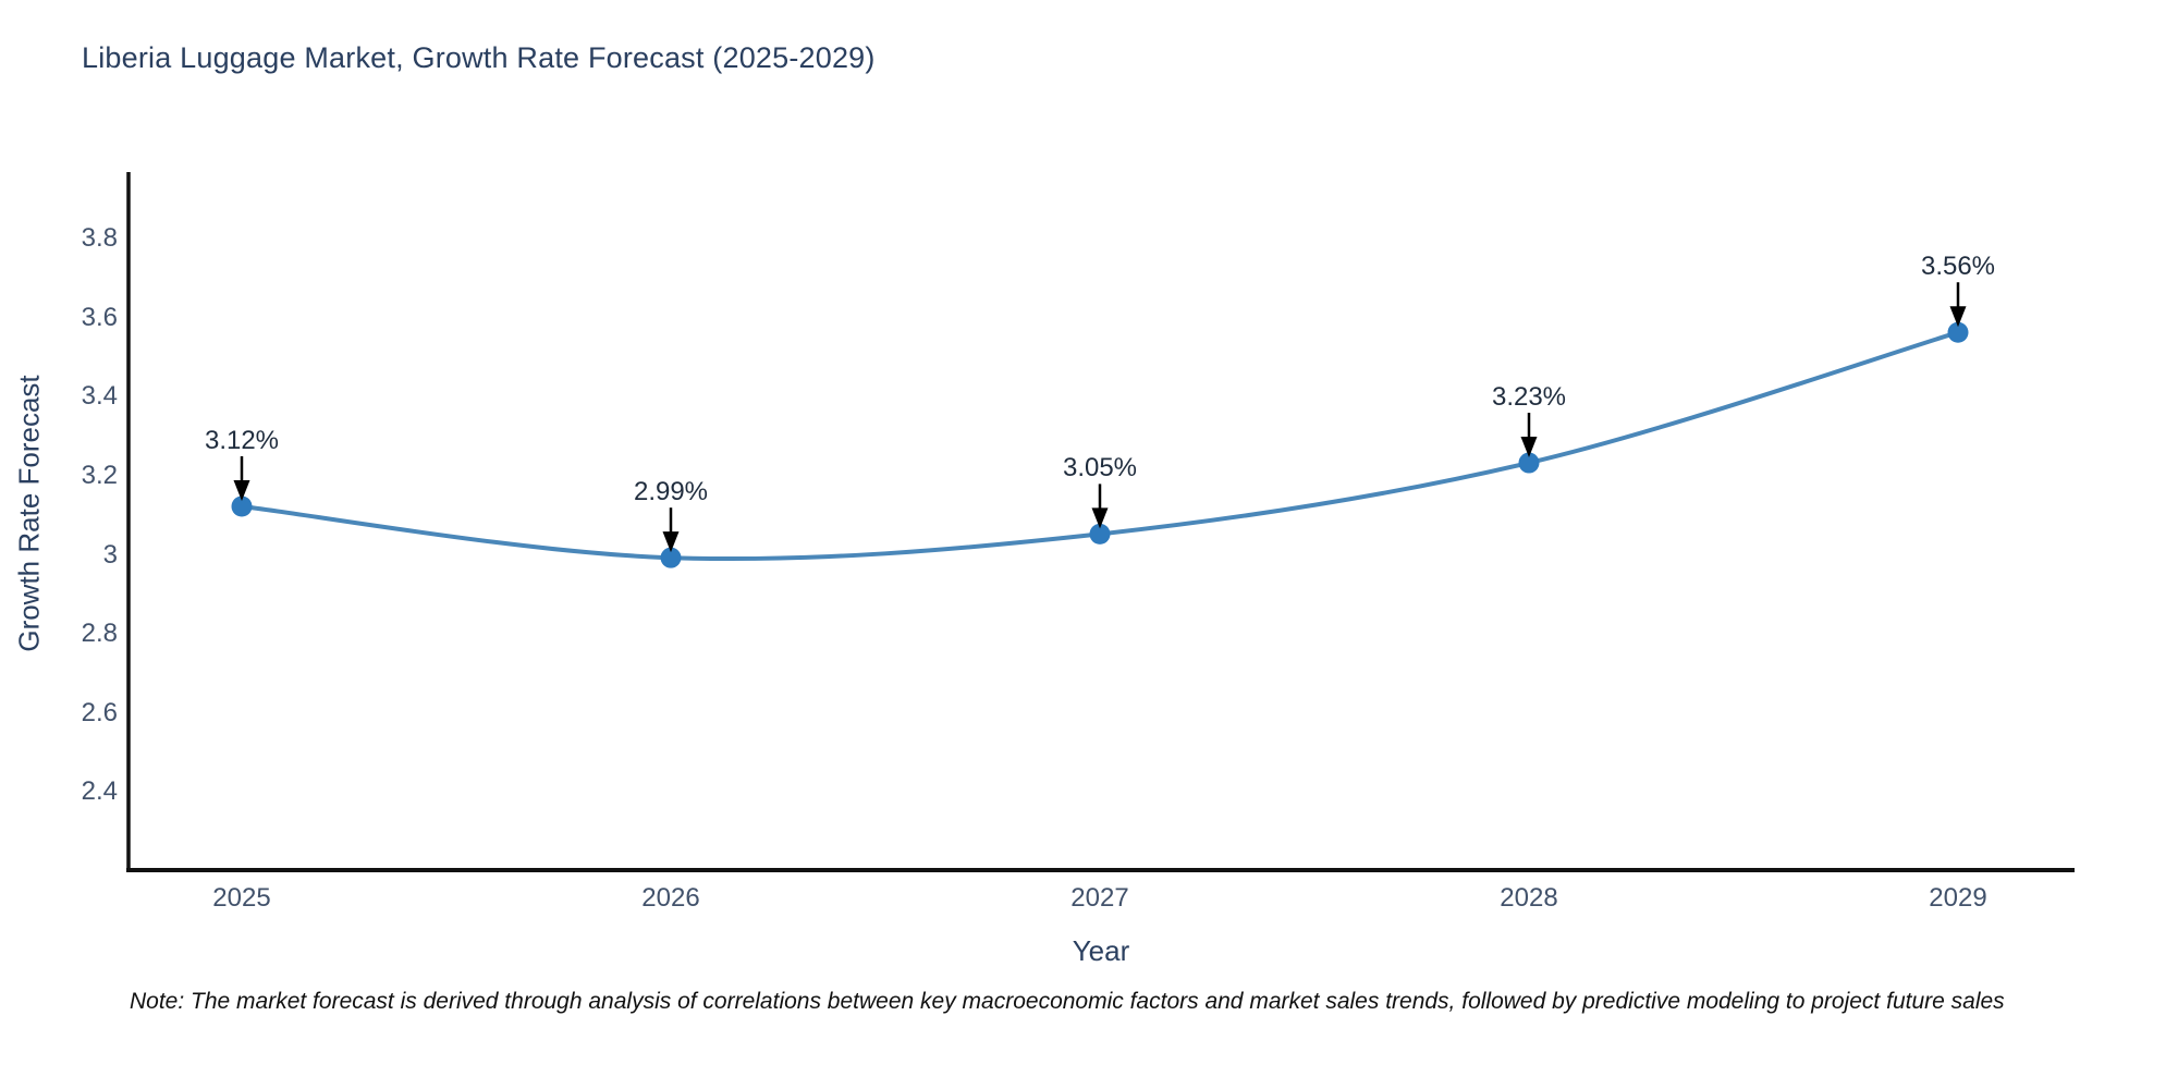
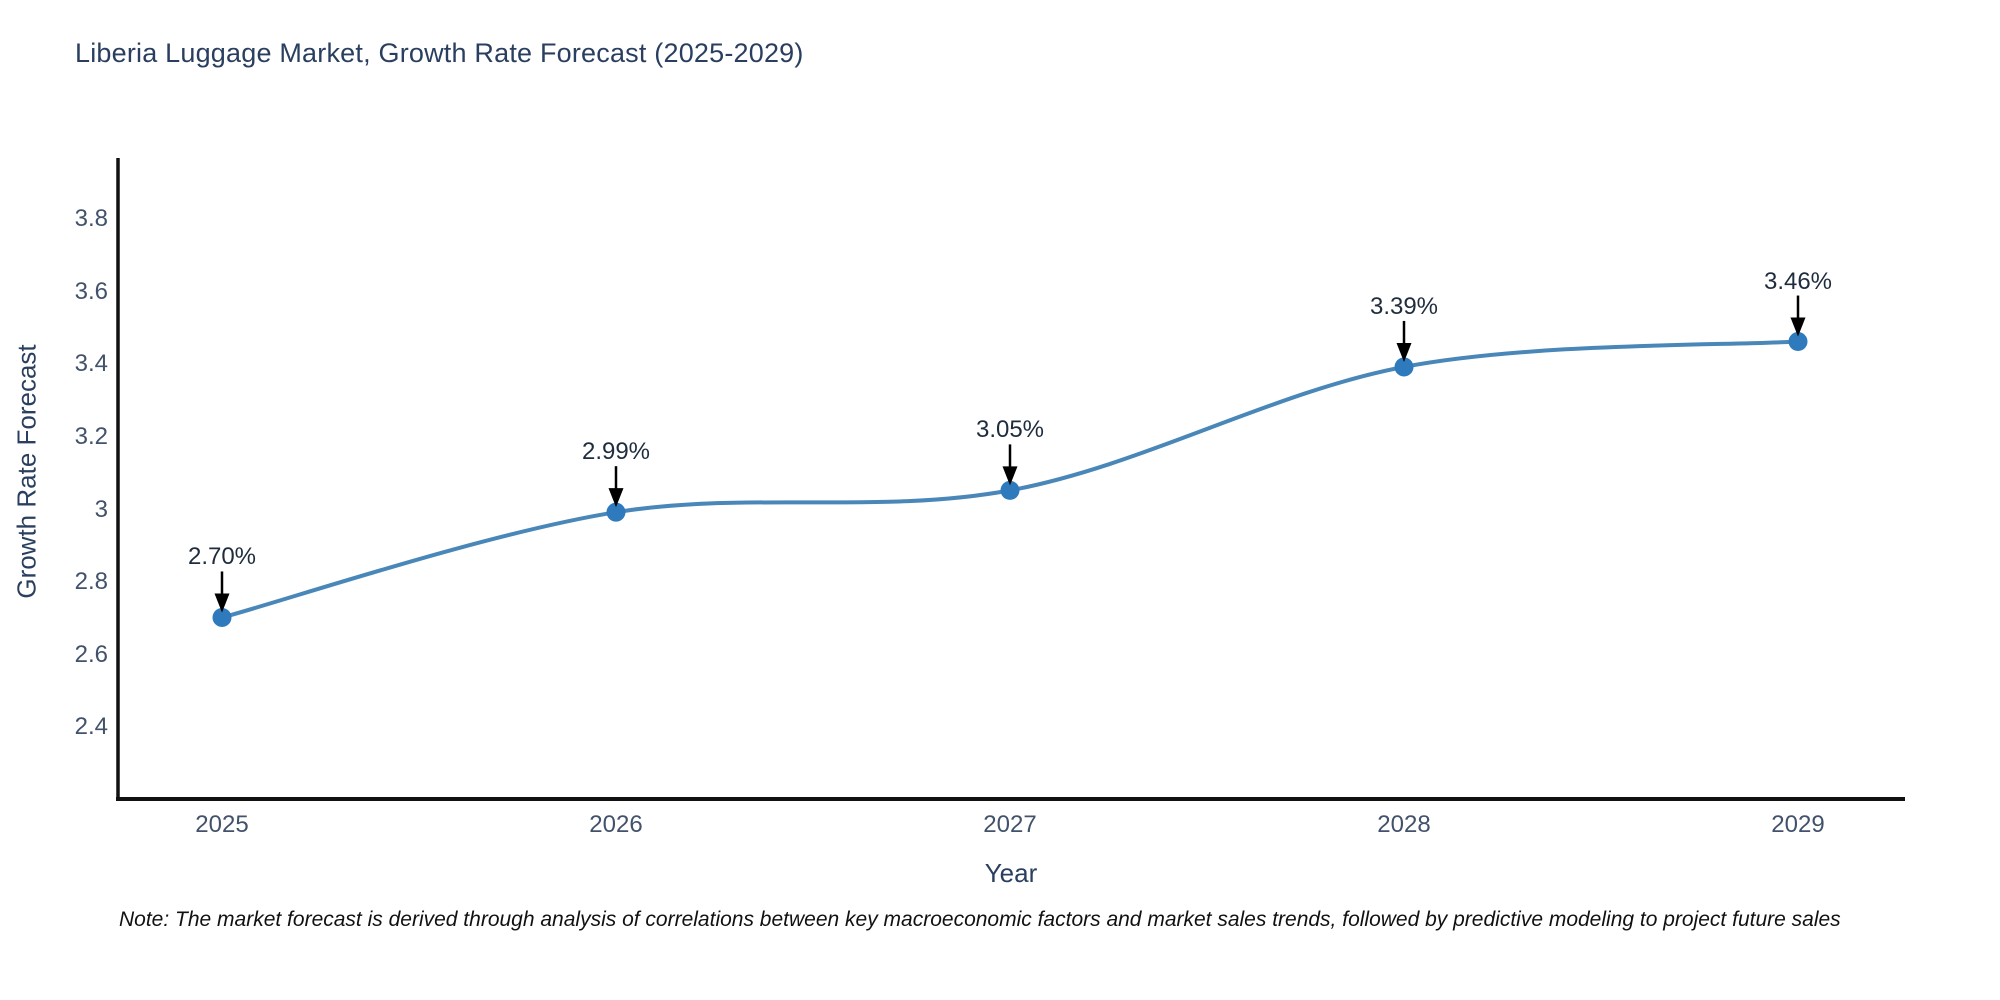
2025: 3.12% -> 2.70%
2028: 3.23% -> 3.39%
2029: 3.56% -> 3.46%
